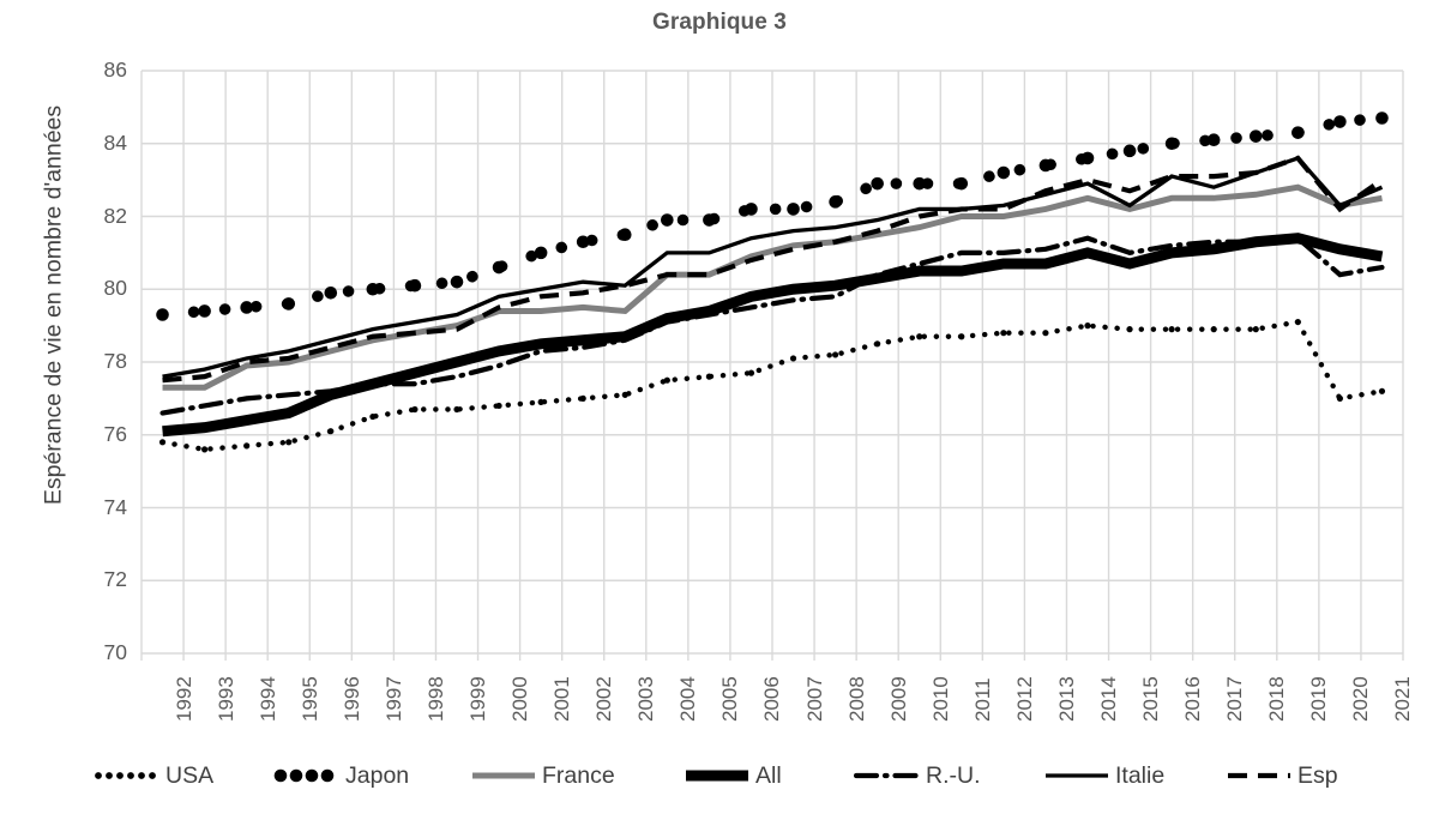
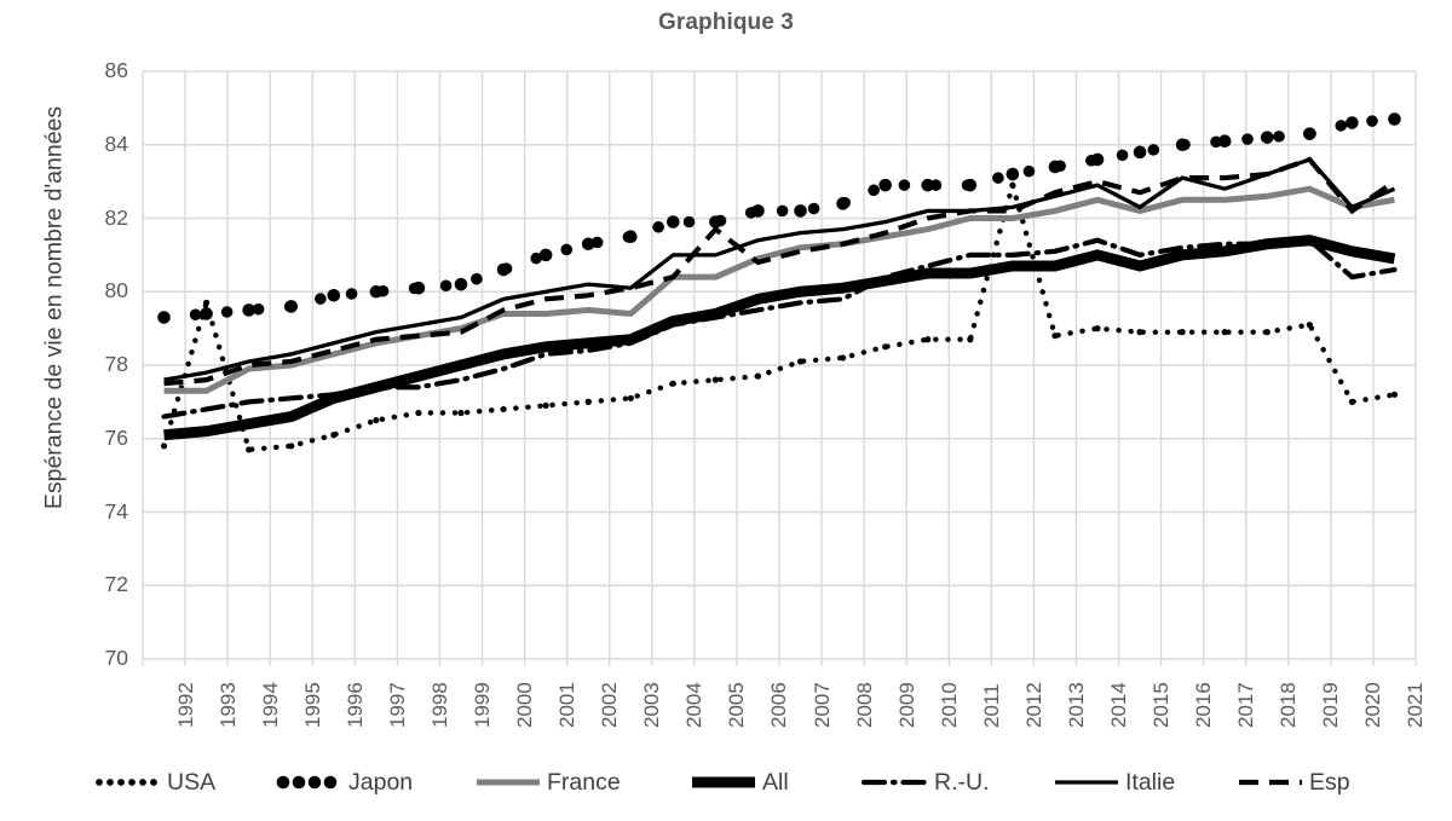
USA/1993: 75.6 -> 79.7
Esp/2005: 80.4 -> 81.7
USA/2012: 78.8 -> 82.9
